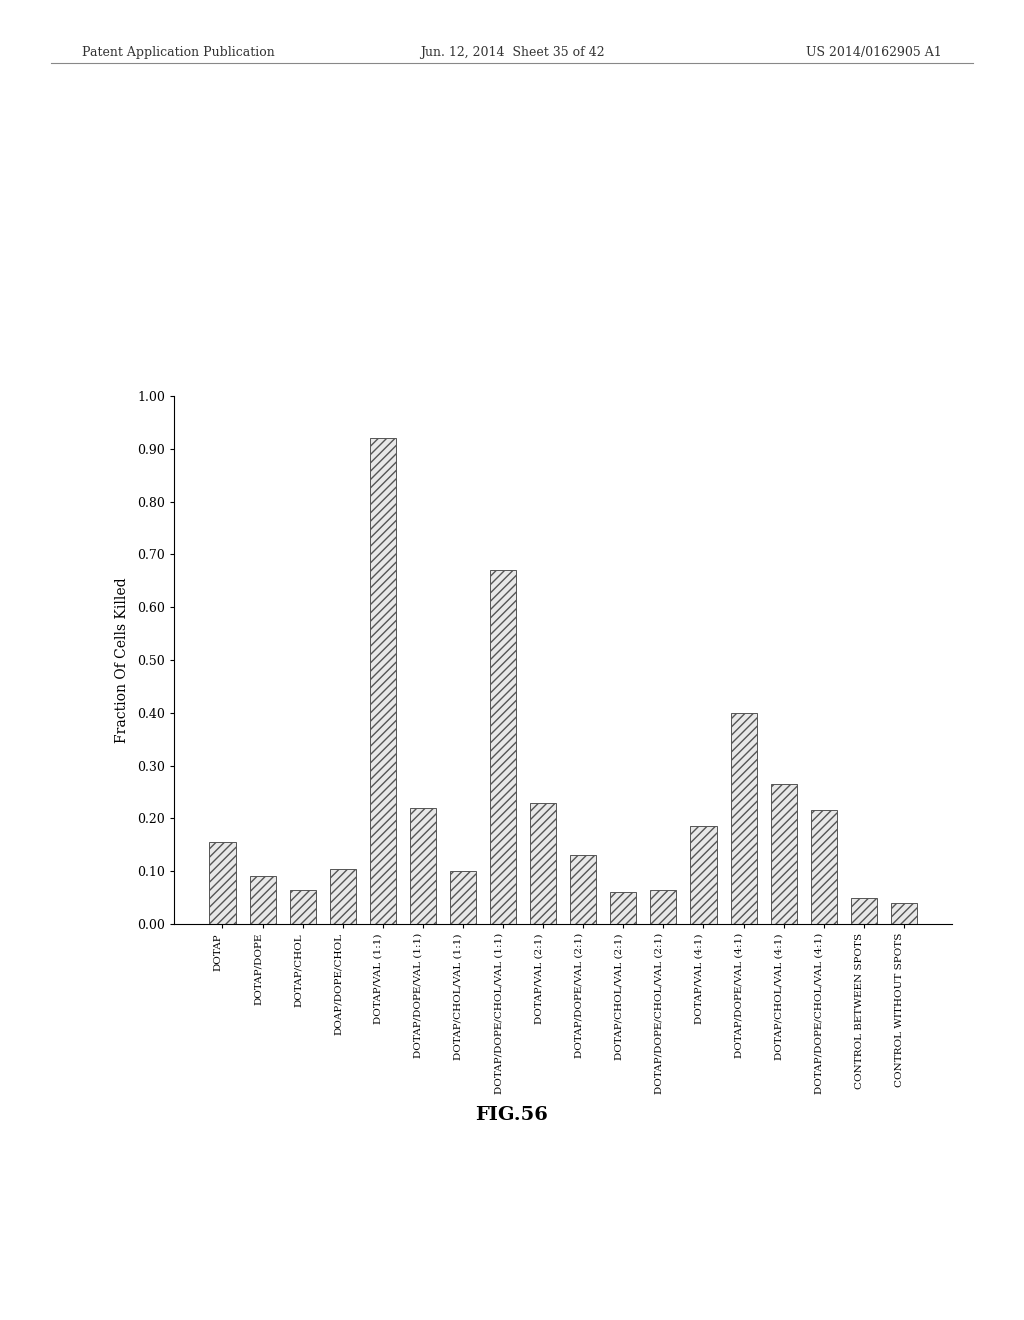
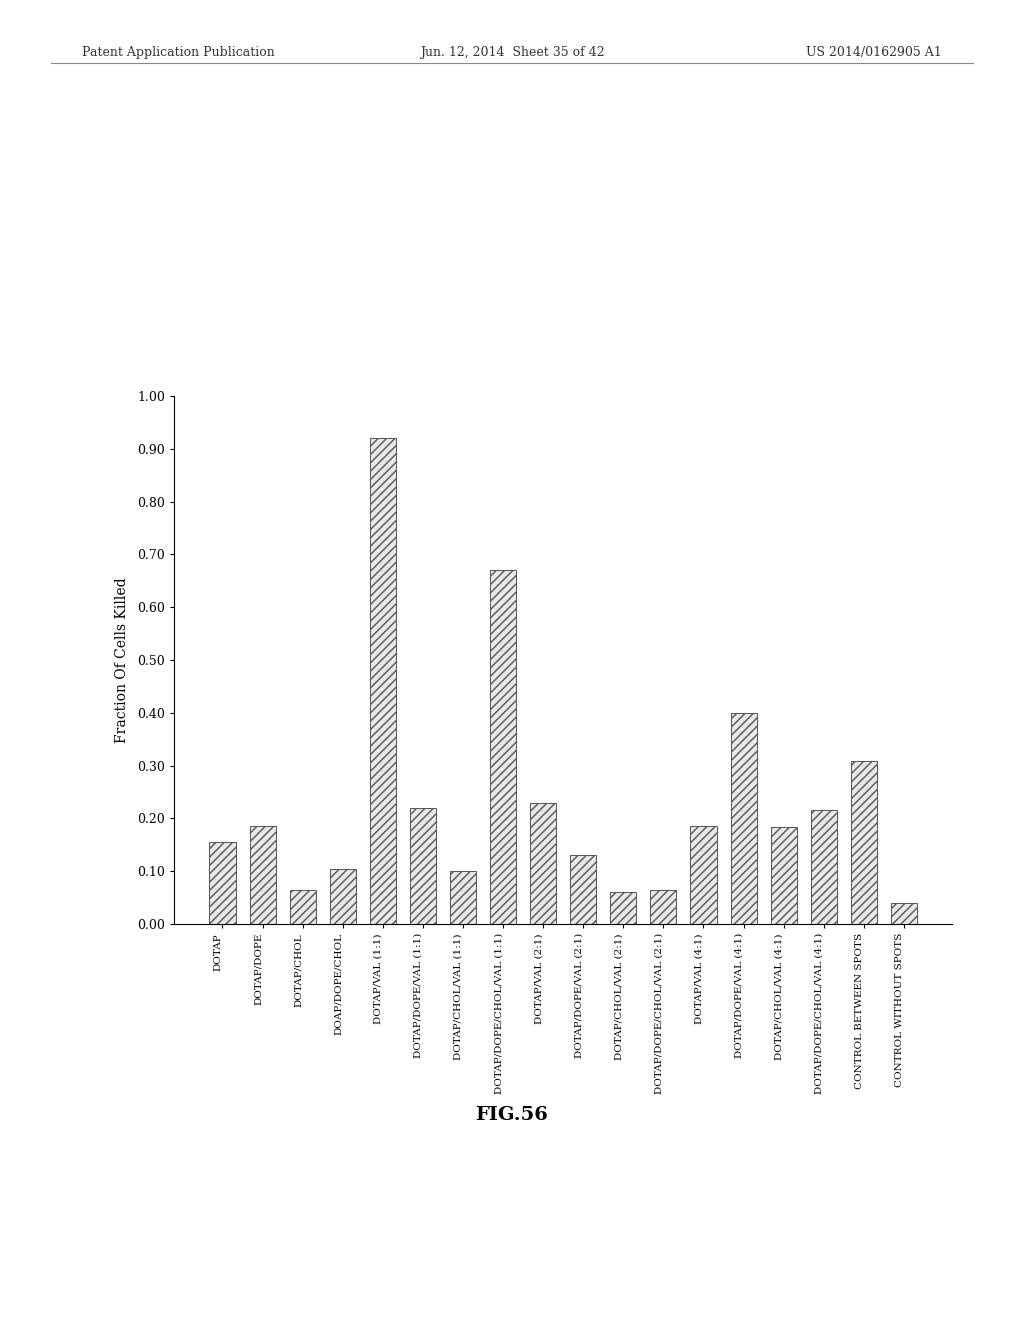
DOTAP/DOPE: 0.090 -> 0.186
DOTAP/CHOL/VAL (4:1): 0.265 -> 0.184
CONTROL BETWEEN SPOTS: 0.050 -> 0.308
